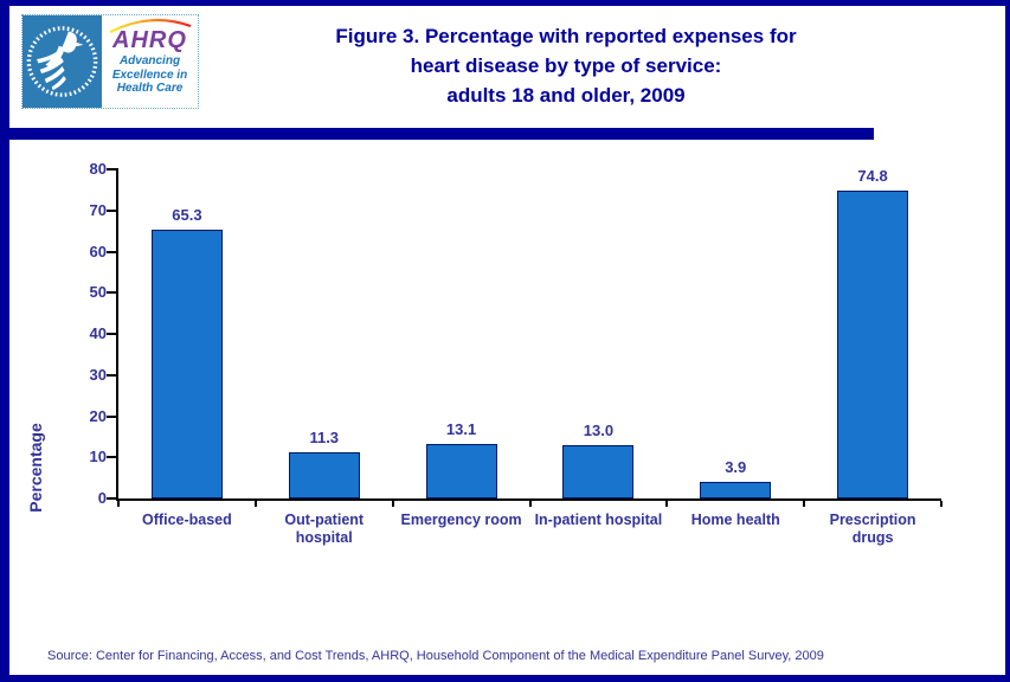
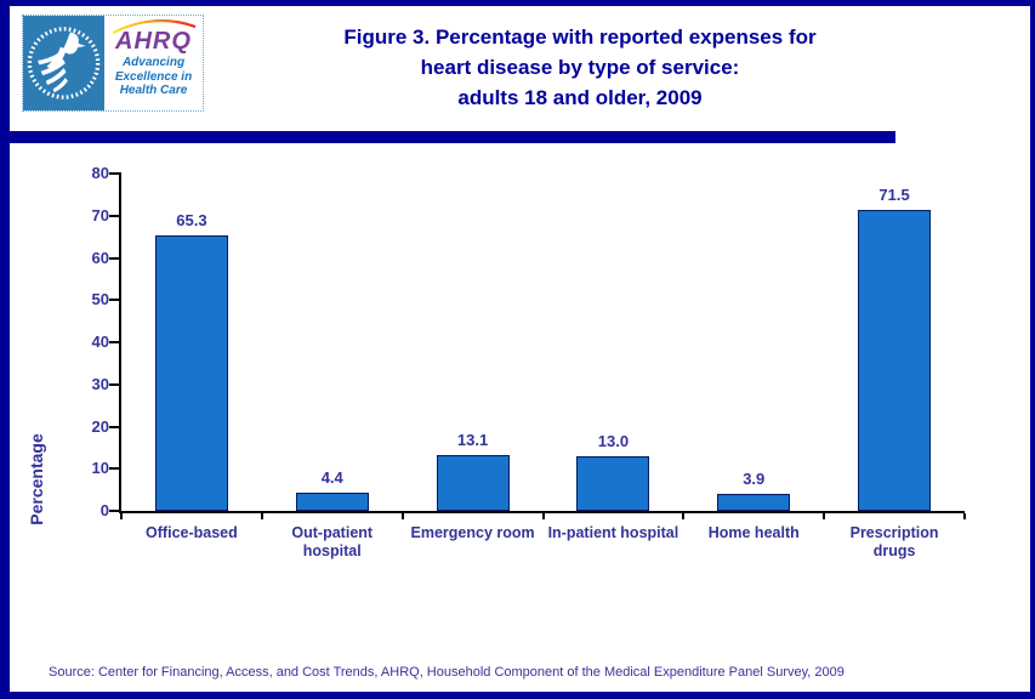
Out-patient hospital: 11.3 -> 4.4
Prescription drugs: 74.8 -> 71.5
